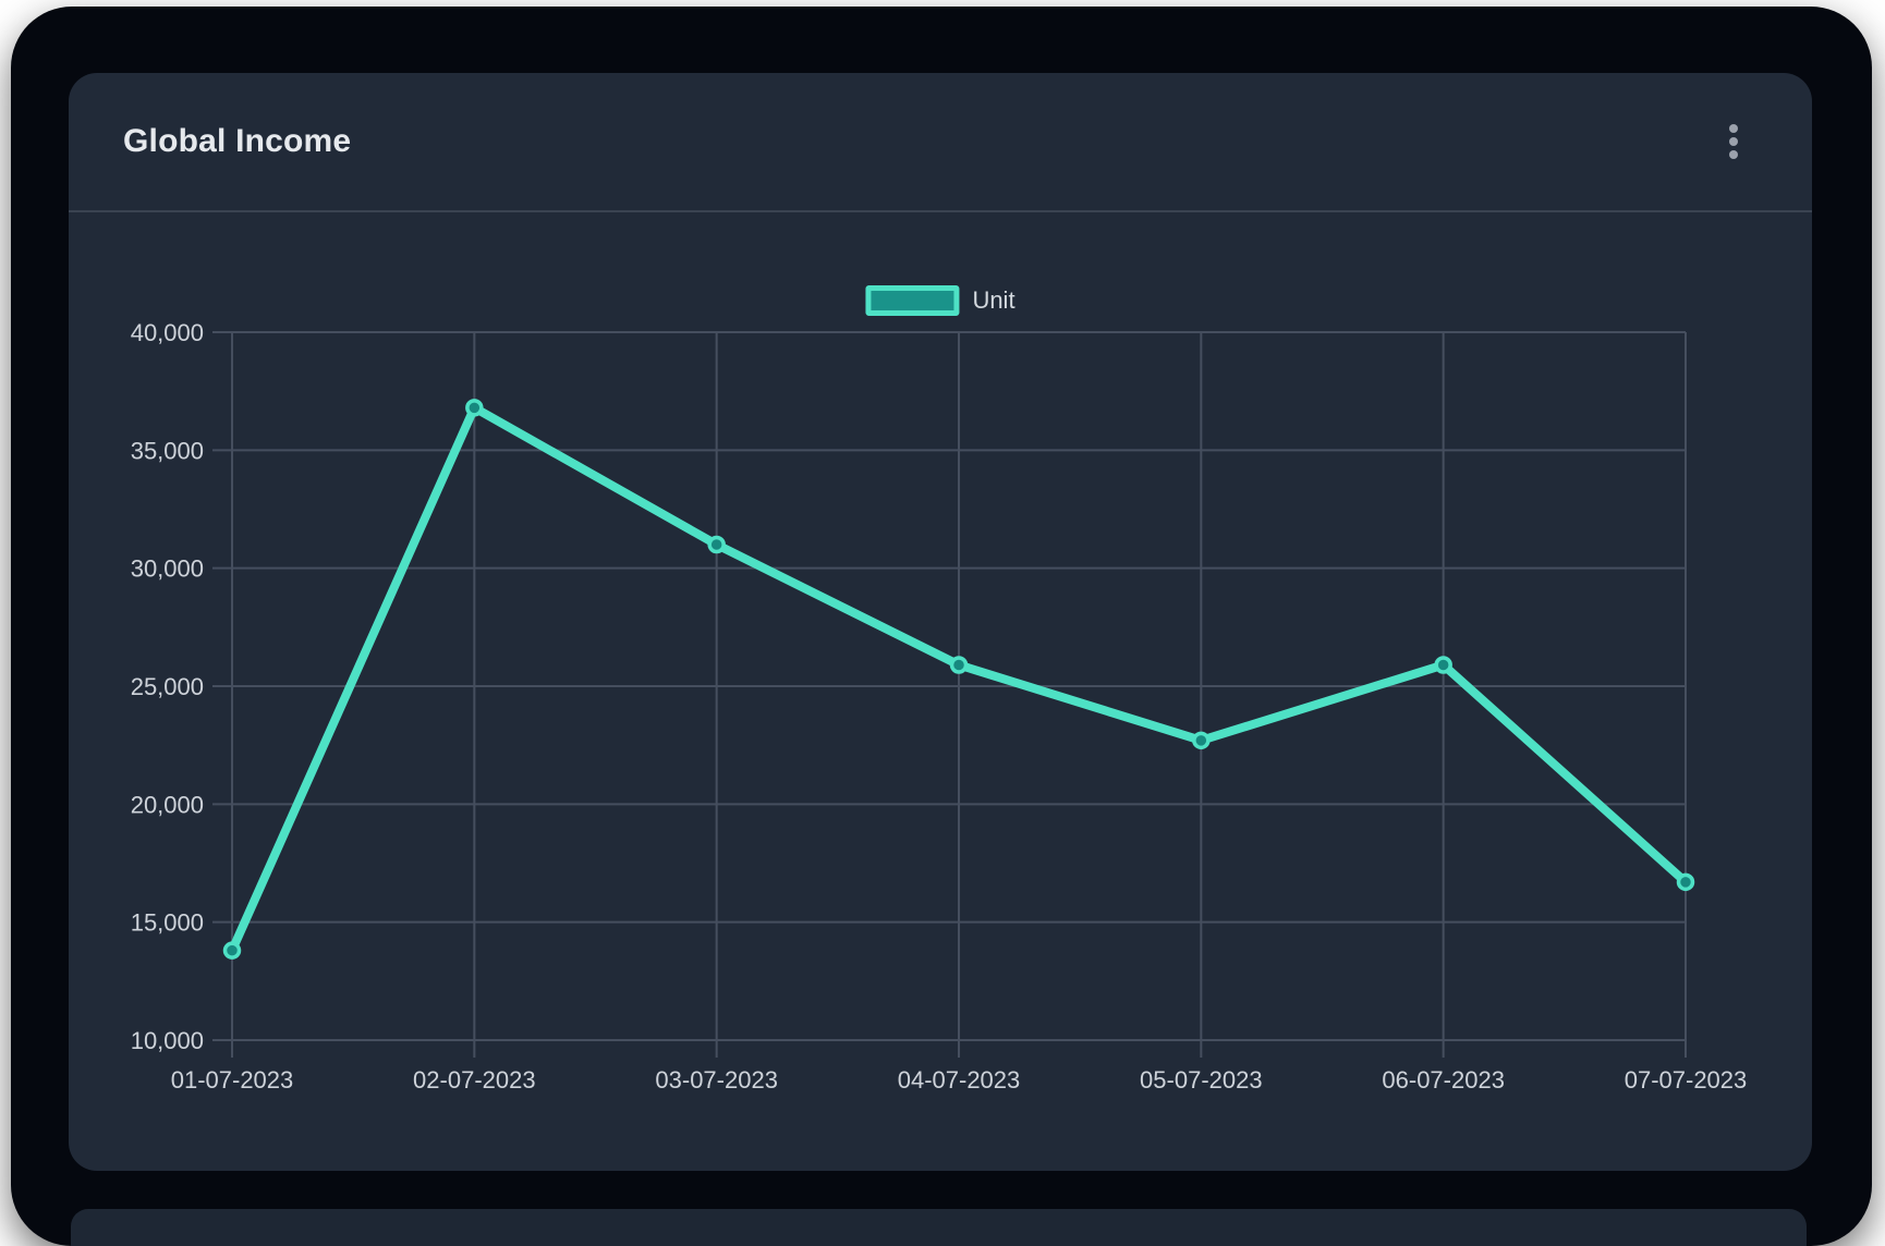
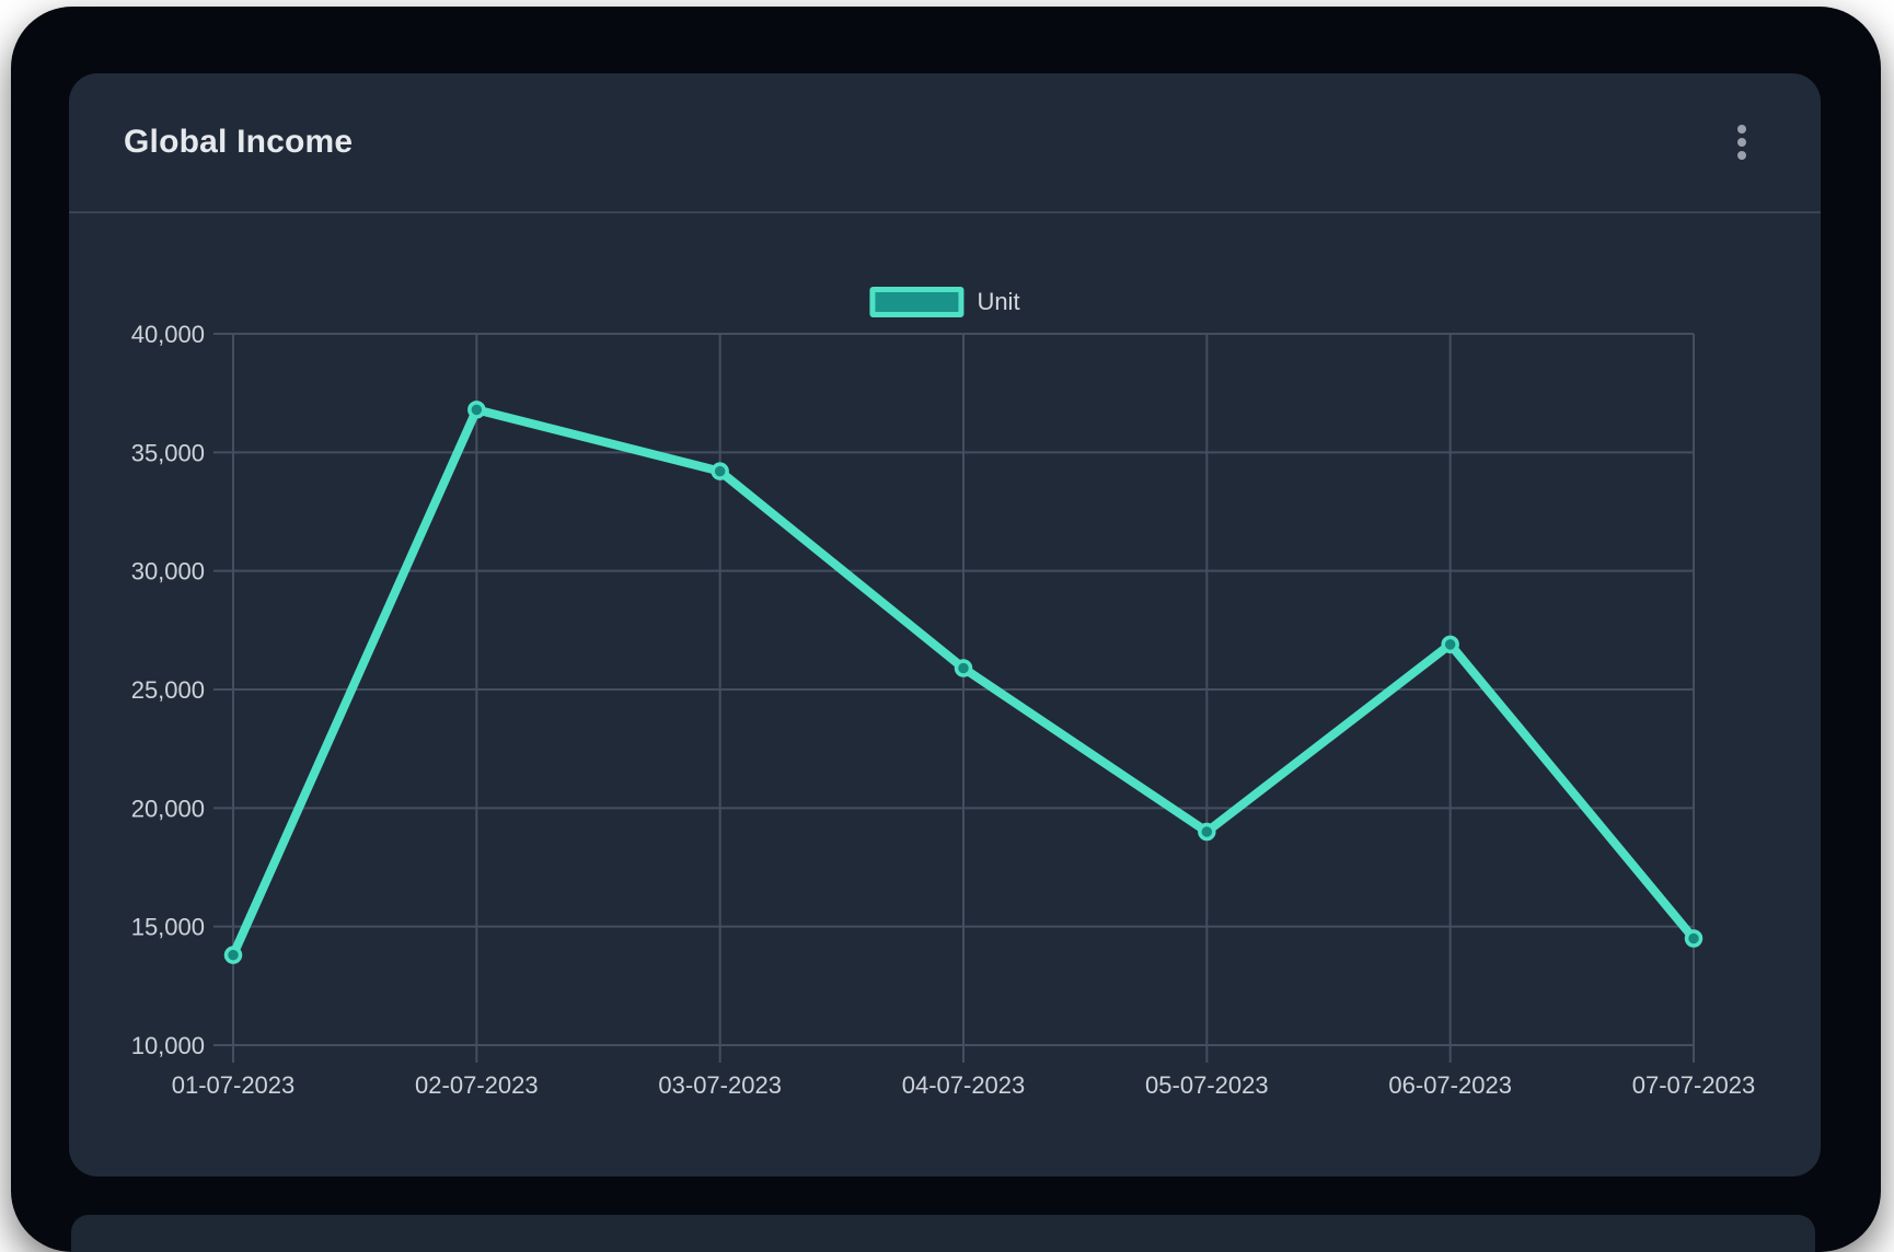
03-07-2023: 31000 -> 34200
05-07-2023: 22700 -> 19000
06-07-2023: 25900 -> 26900
07-07-2023: 16700 -> 14500
